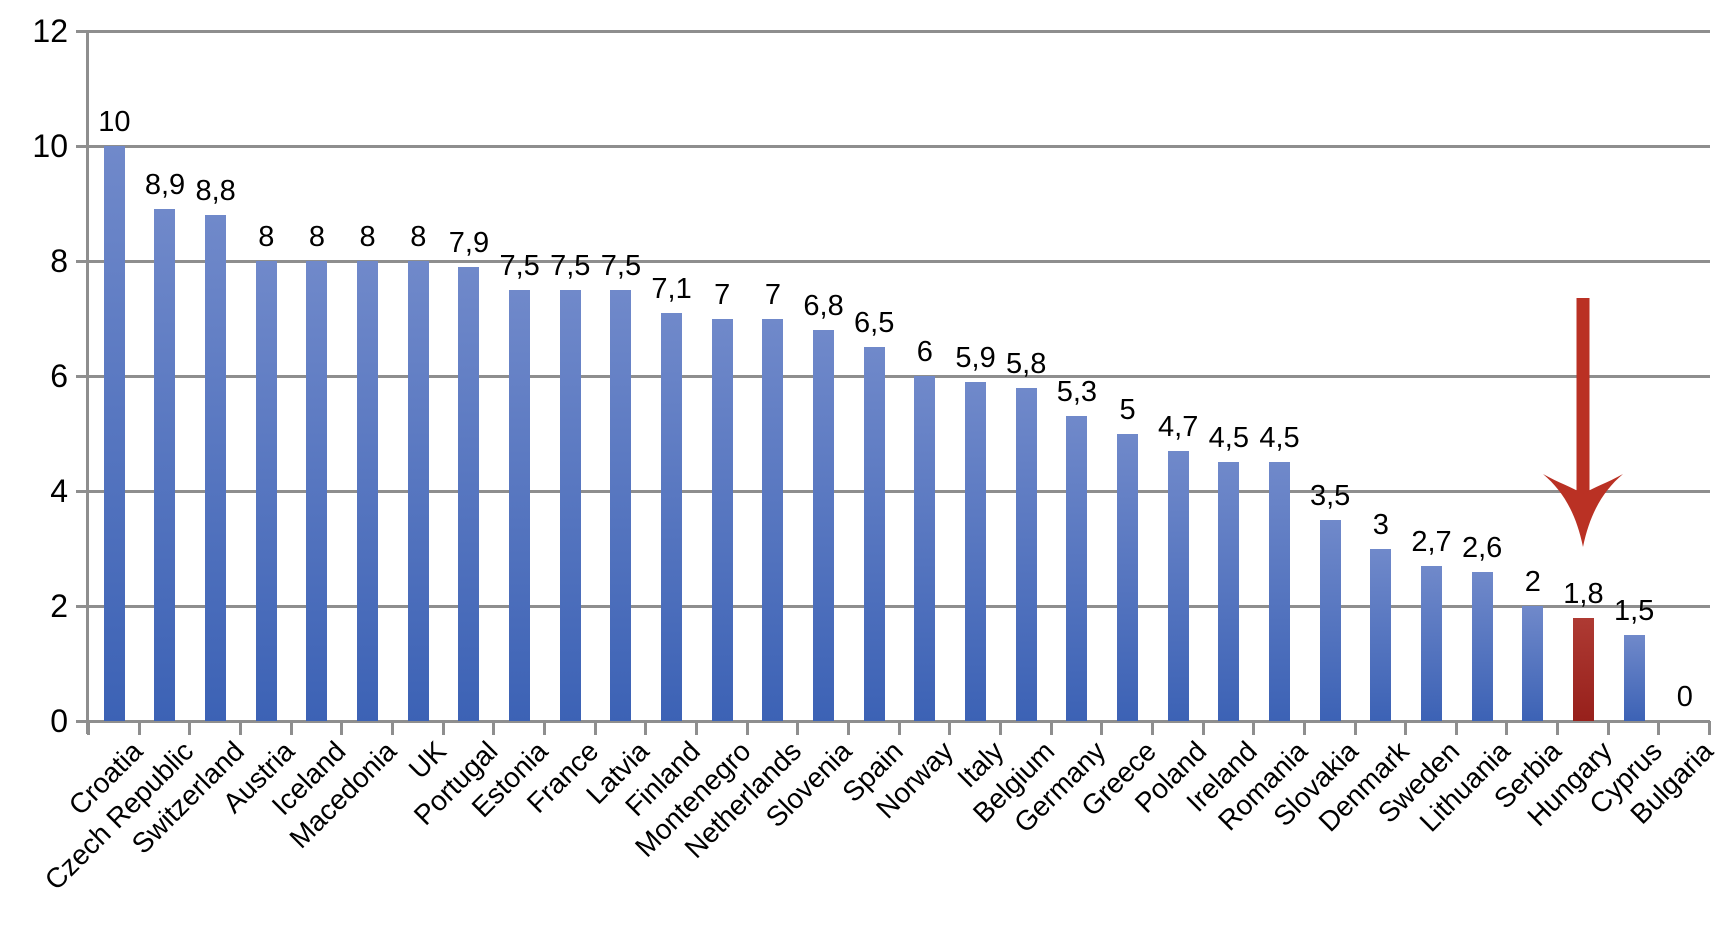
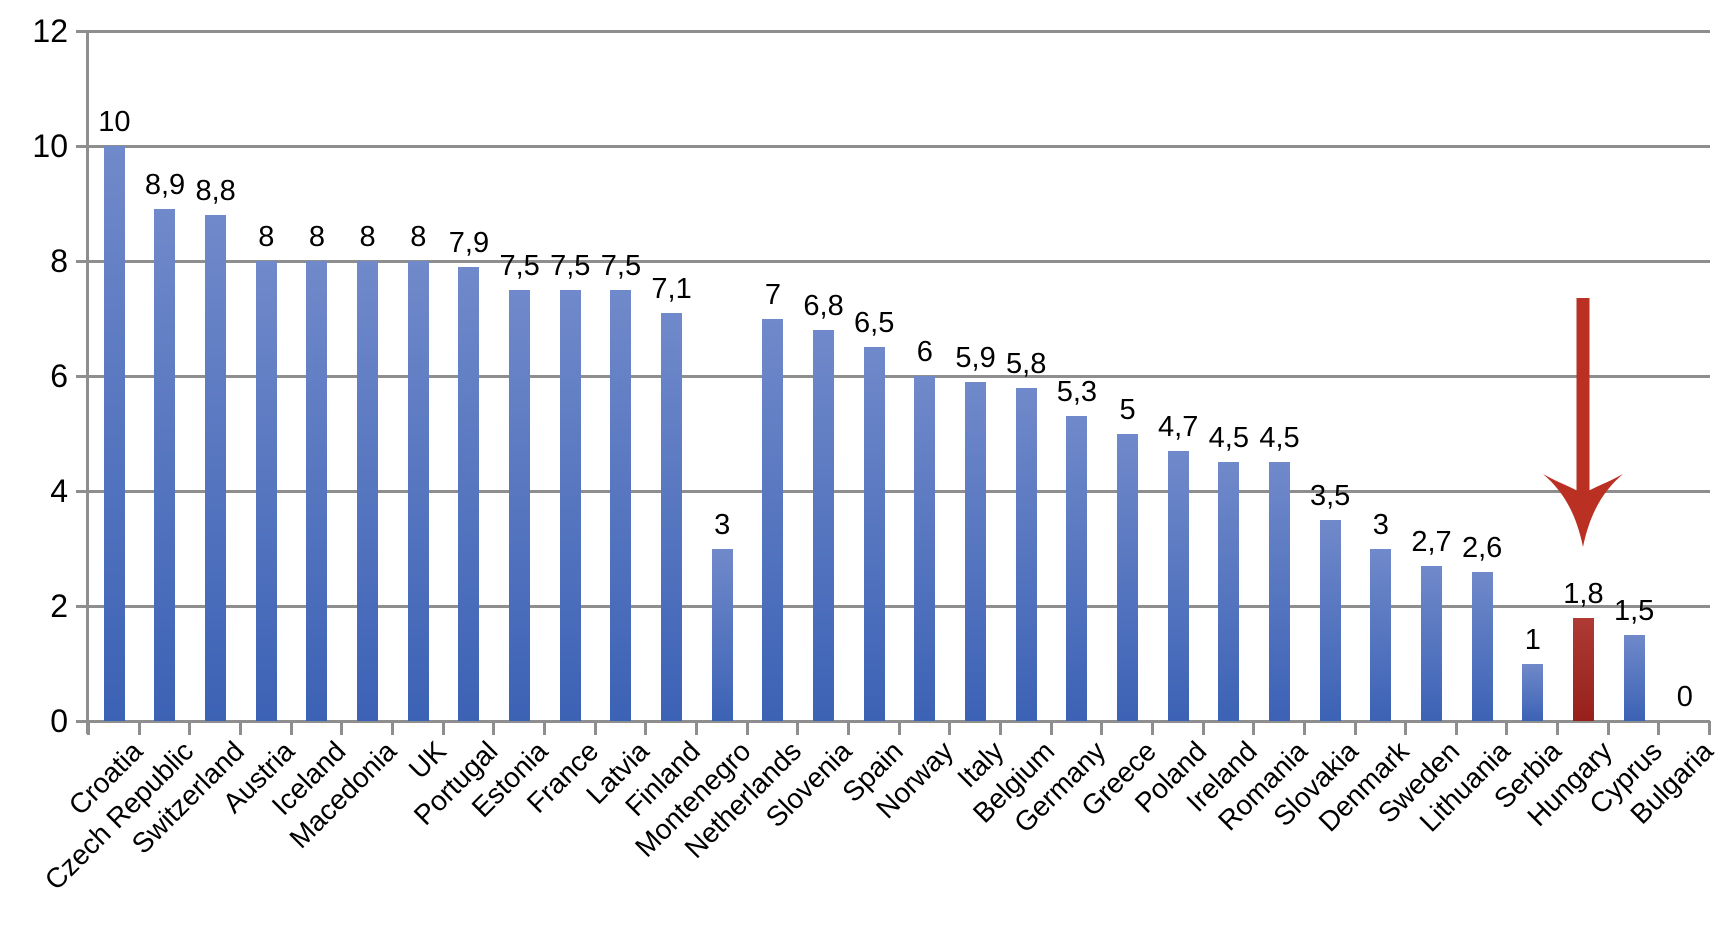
Montenegro: 7 -> 3
Serbia: 2 -> 1
